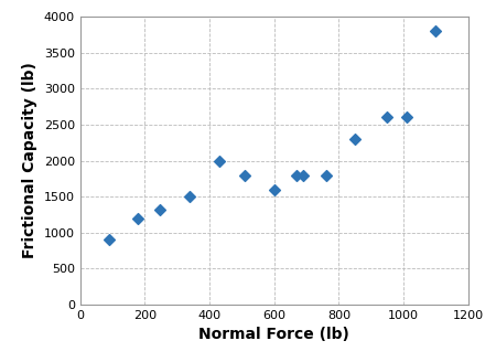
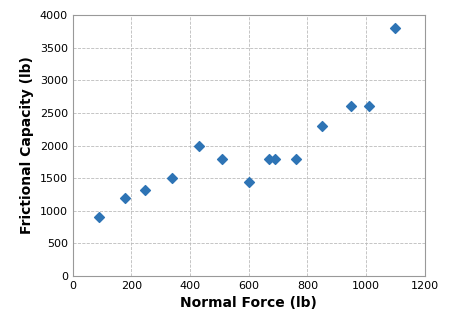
600: 1600 -> 1440
